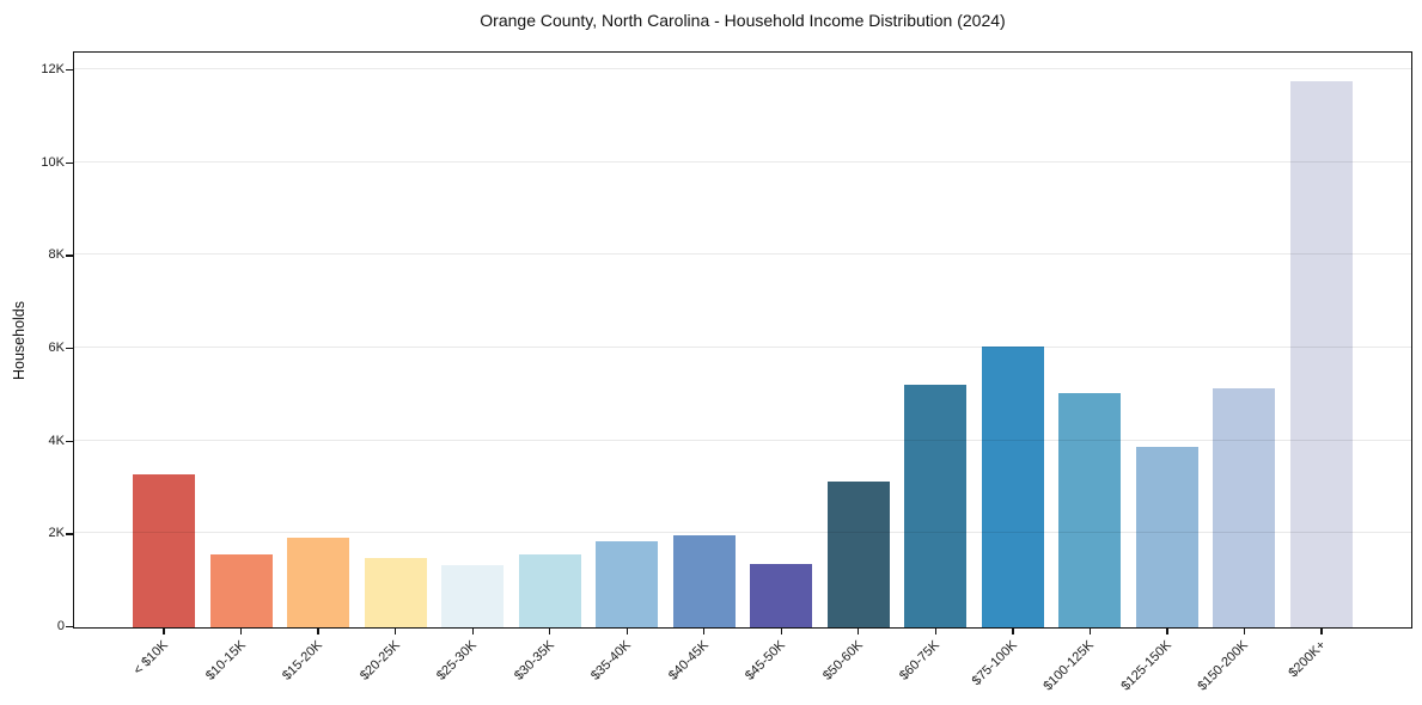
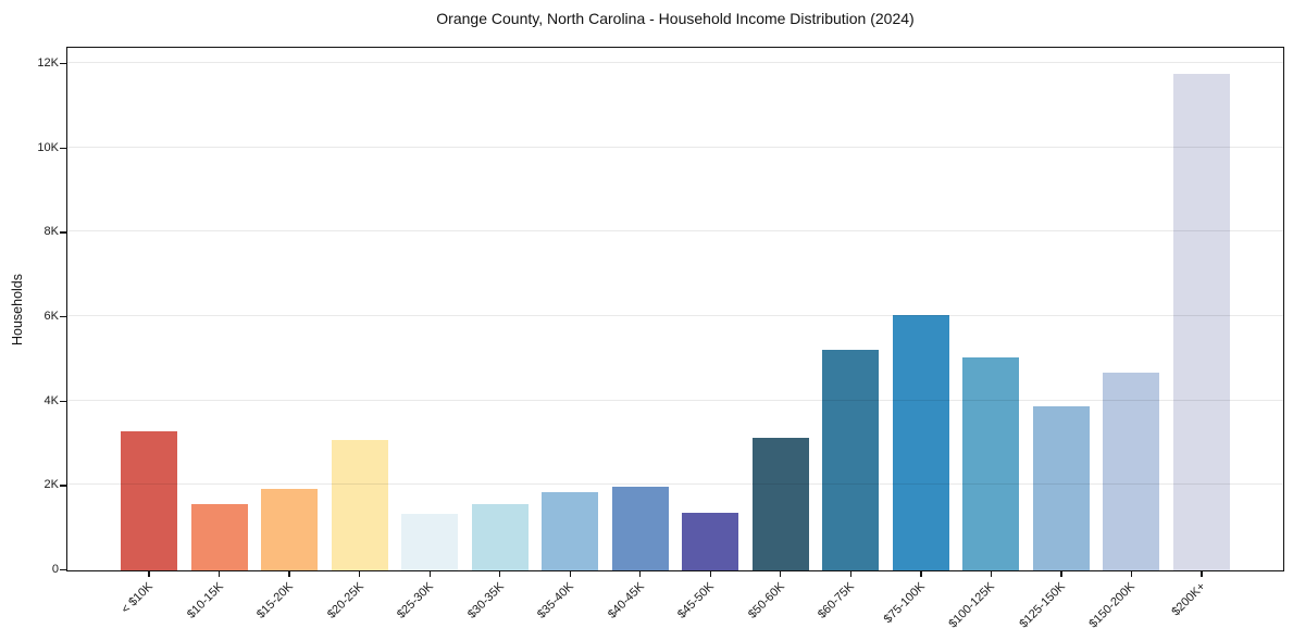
$20-25K: 1.5K -> 3.1K
$150-200K: 5.2K -> 4.7K
